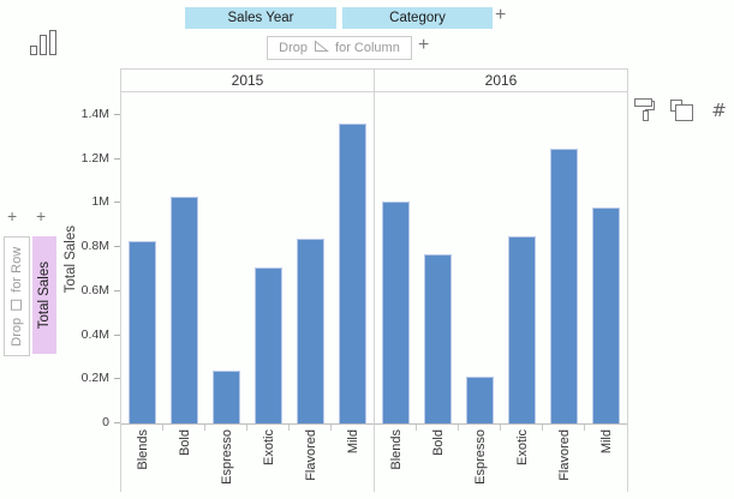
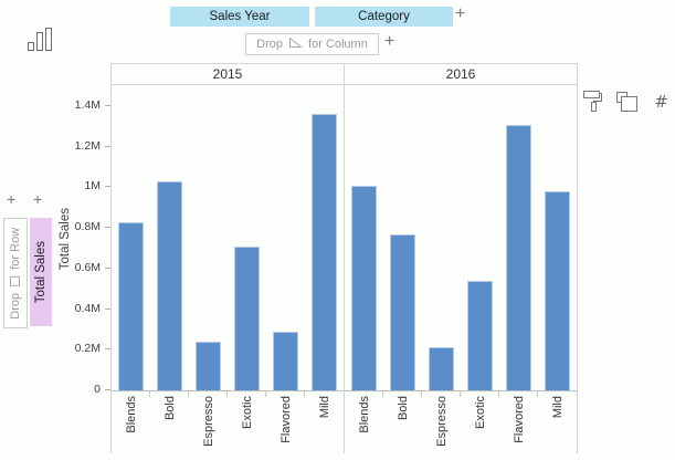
2016/Exotic: 0.85M -> 0.54M
2015/Flavored: 0.84M -> 0.29M
2016/Flavored: 1.25M -> 1.31M
